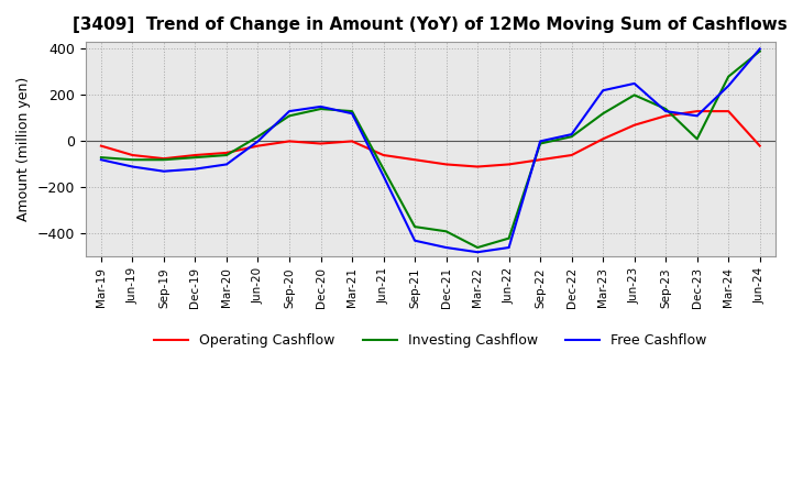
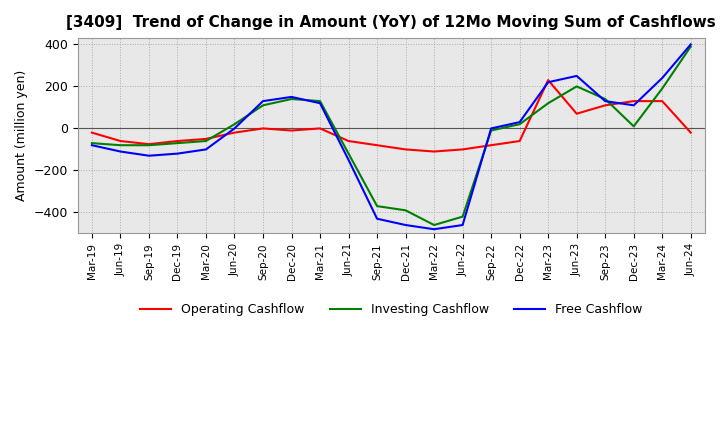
Operating Cashflow/Mar-23: 10 -> 230
Investing Cashflow/Mar-24: 280 -> 190
